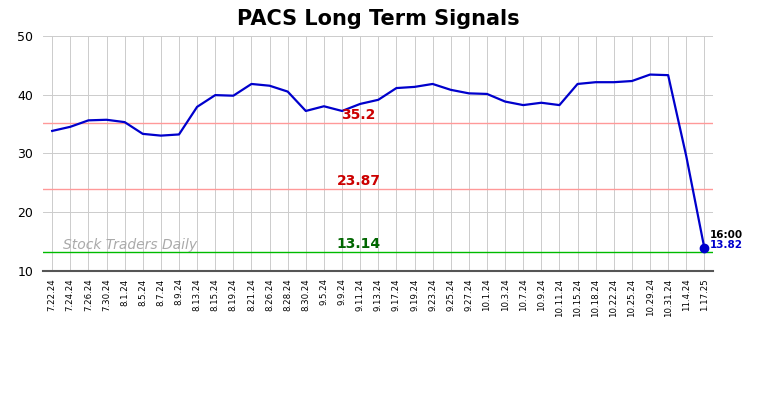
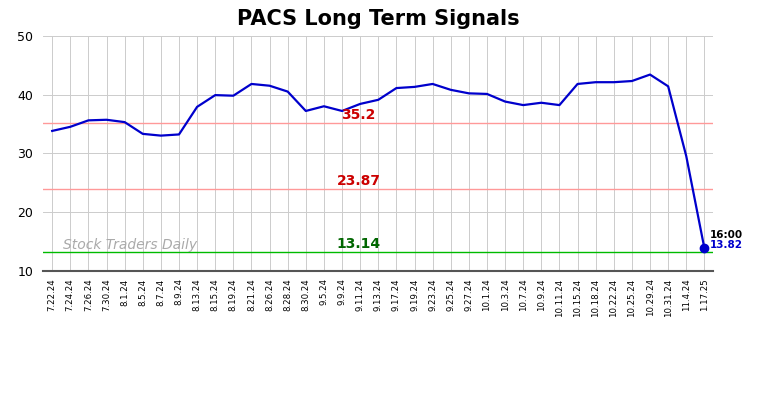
10.31.24: 43.3 -> 41.4
